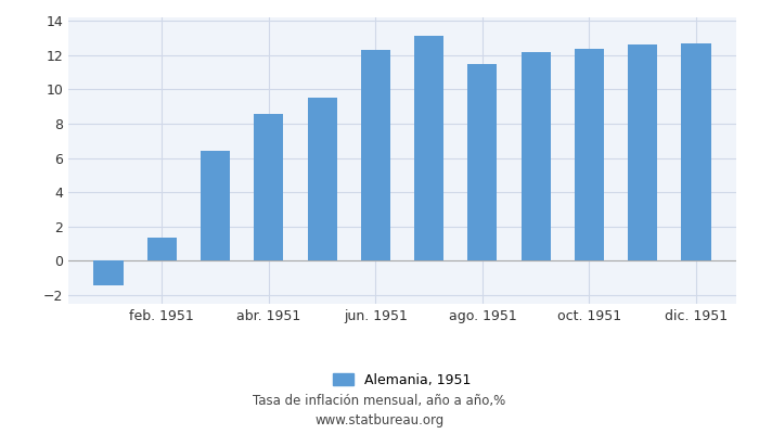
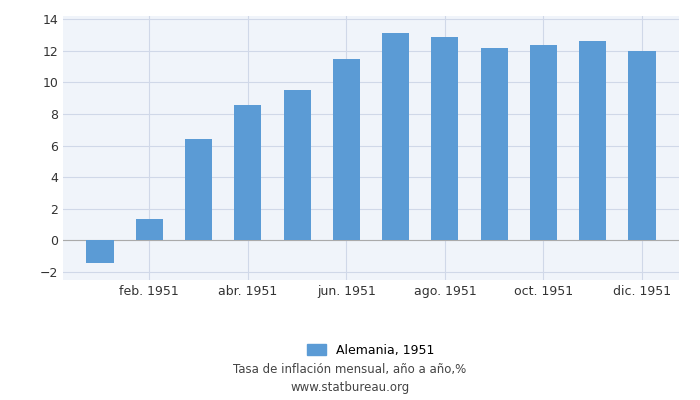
jun. 1951: 12.3 -> 11.5
ago. 1951: 11.5 -> 12.8
dic. 1951: 12.7 -> 12.0
